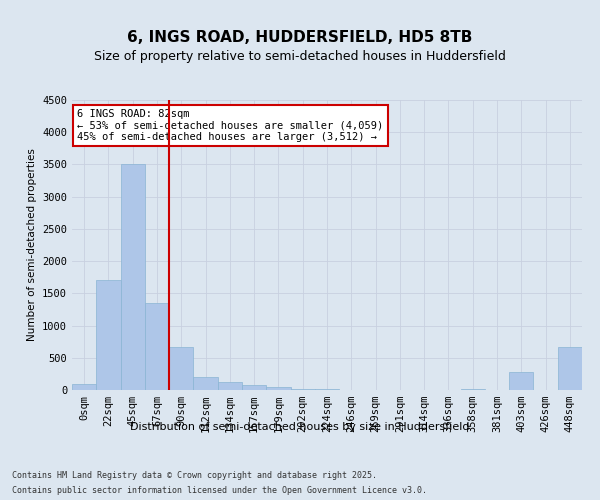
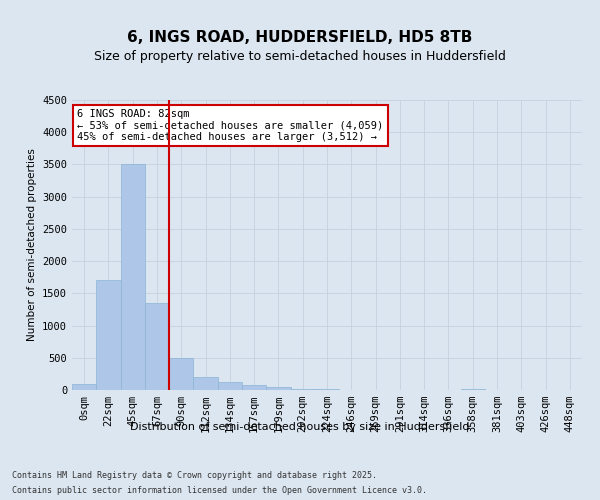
90sqm: 660 -> 500
403sqm: 280 -> 0
448sqm: 660 -> 0
